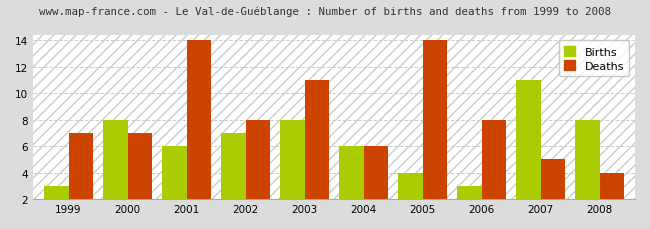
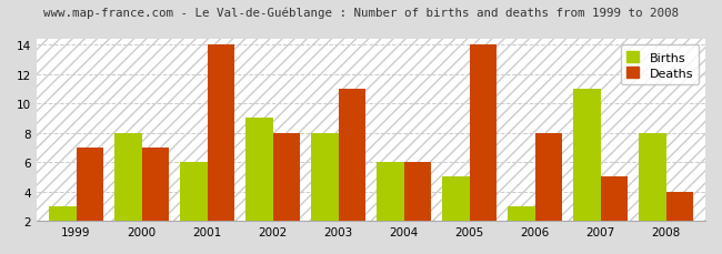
Births/2002: 7 -> 9
Births/2005: 4 -> 5
